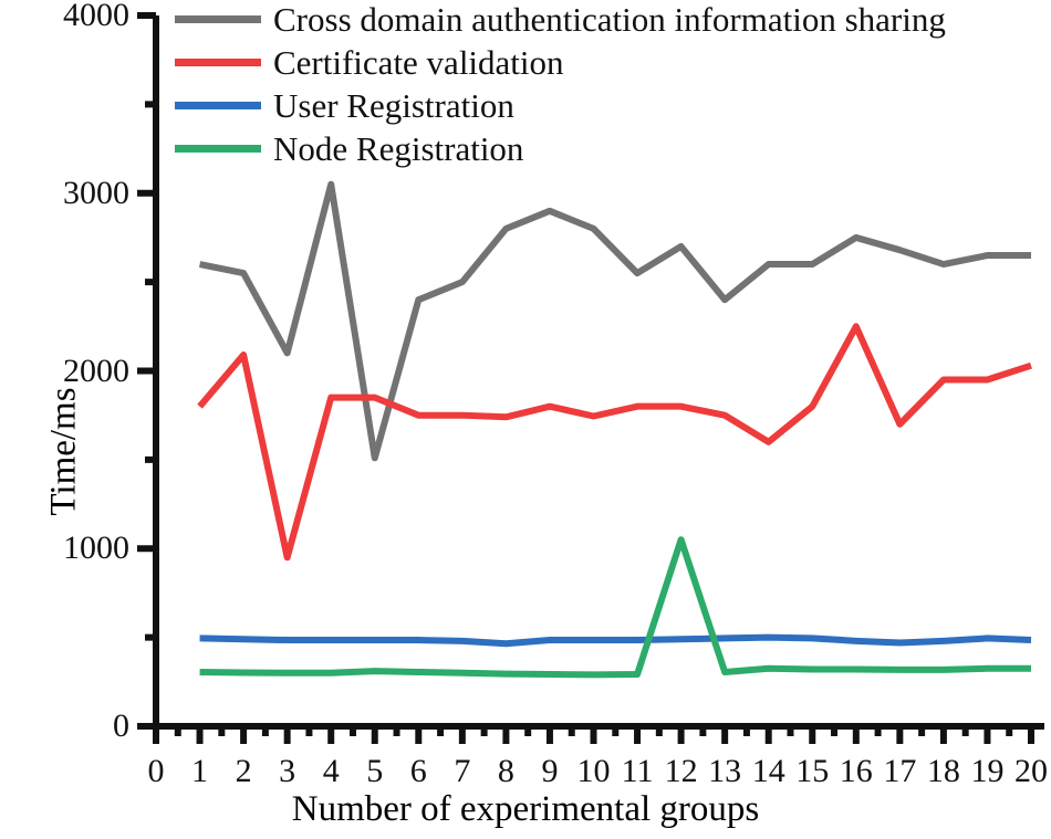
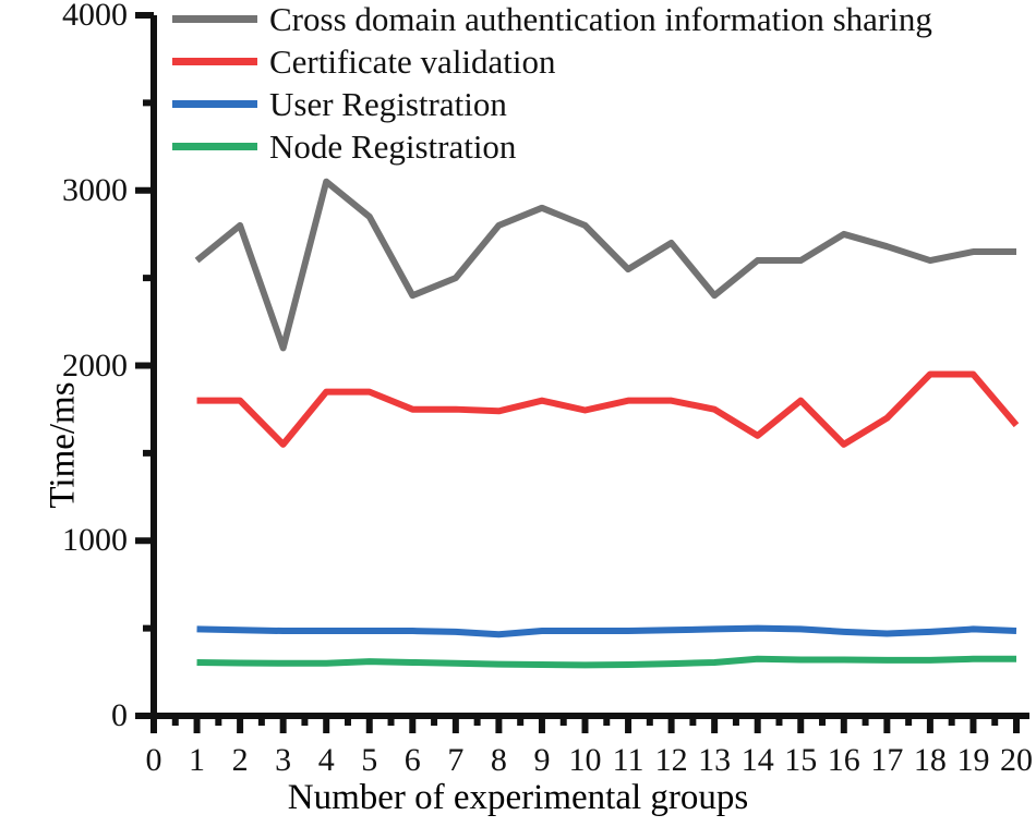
Cross domain authentication information sharing/2: 2550 -> 2800
Certificate validation/2: 2090 -> 1800
Certificate validation/3: 950 -> 1550
Cross domain authentication information sharing/5: 1510 -> 2850
Node Registration/12: 1050 -> 300
Certificate validation/16: 2250 -> 1550
Certificate validation/20: 2030 -> 1660
